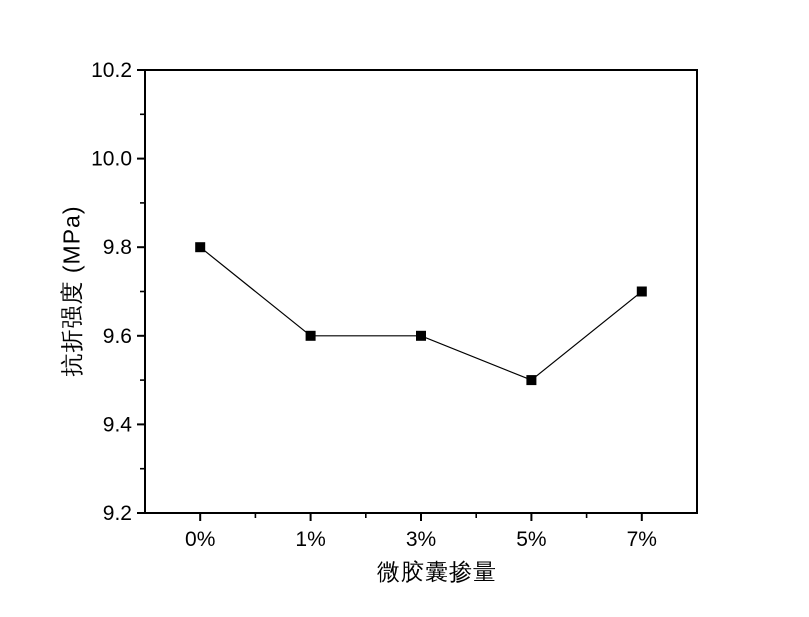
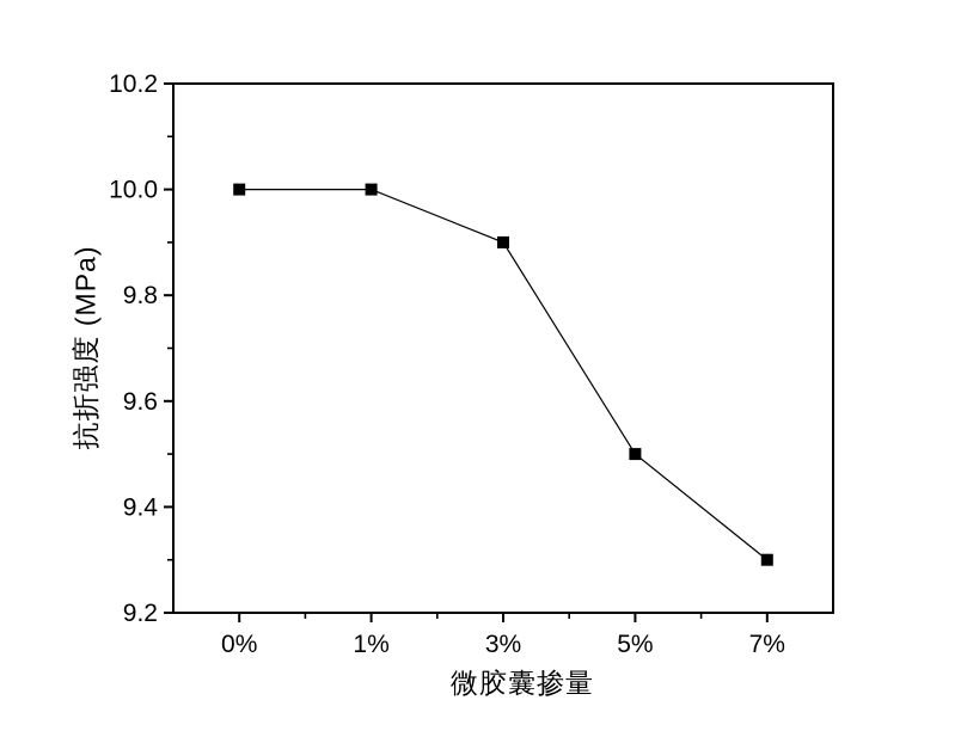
0%: 9.8 -> 10.0
1%: 9.6 -> 10.0
3%: 9.6 -> 9.9
7%: 9.7 -> 9.3
